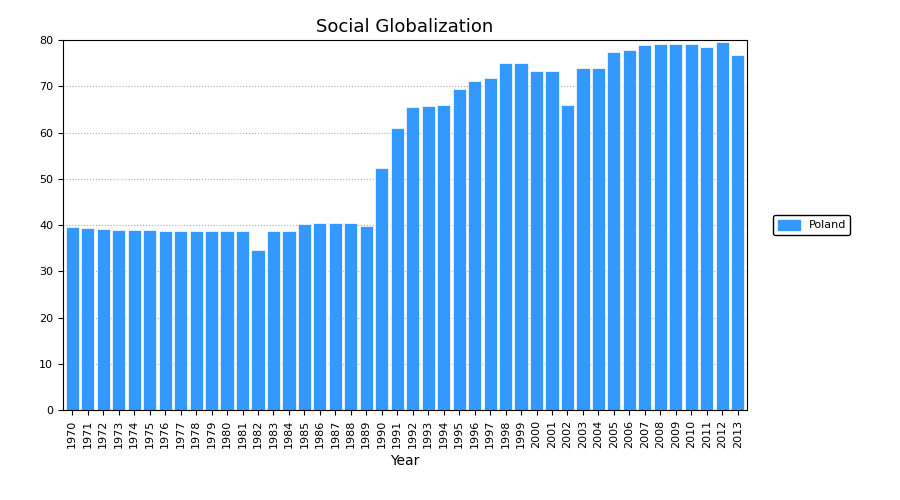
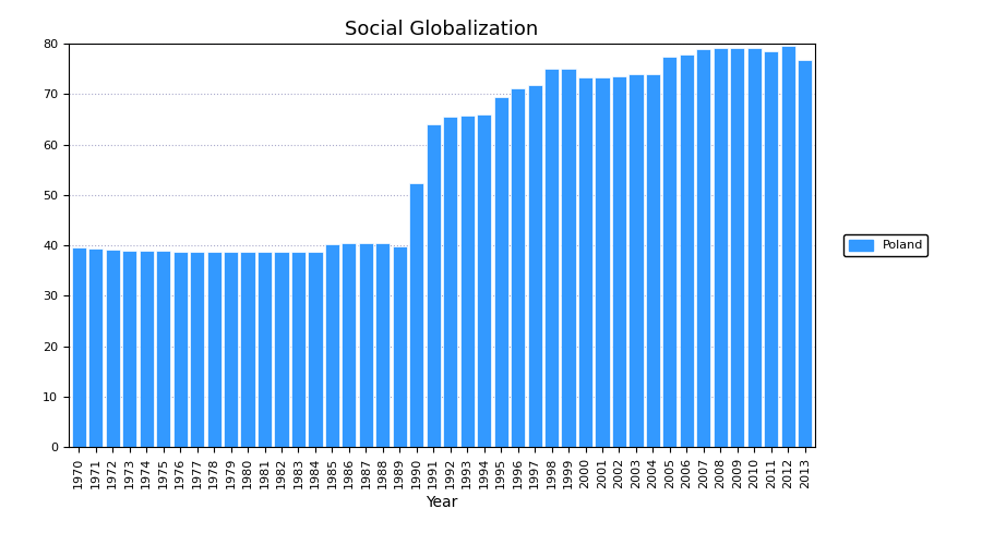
1982: 34.5 -> 38.7
1991: 61.0 -> 64.0
2002: 66.0 -> 73.6
